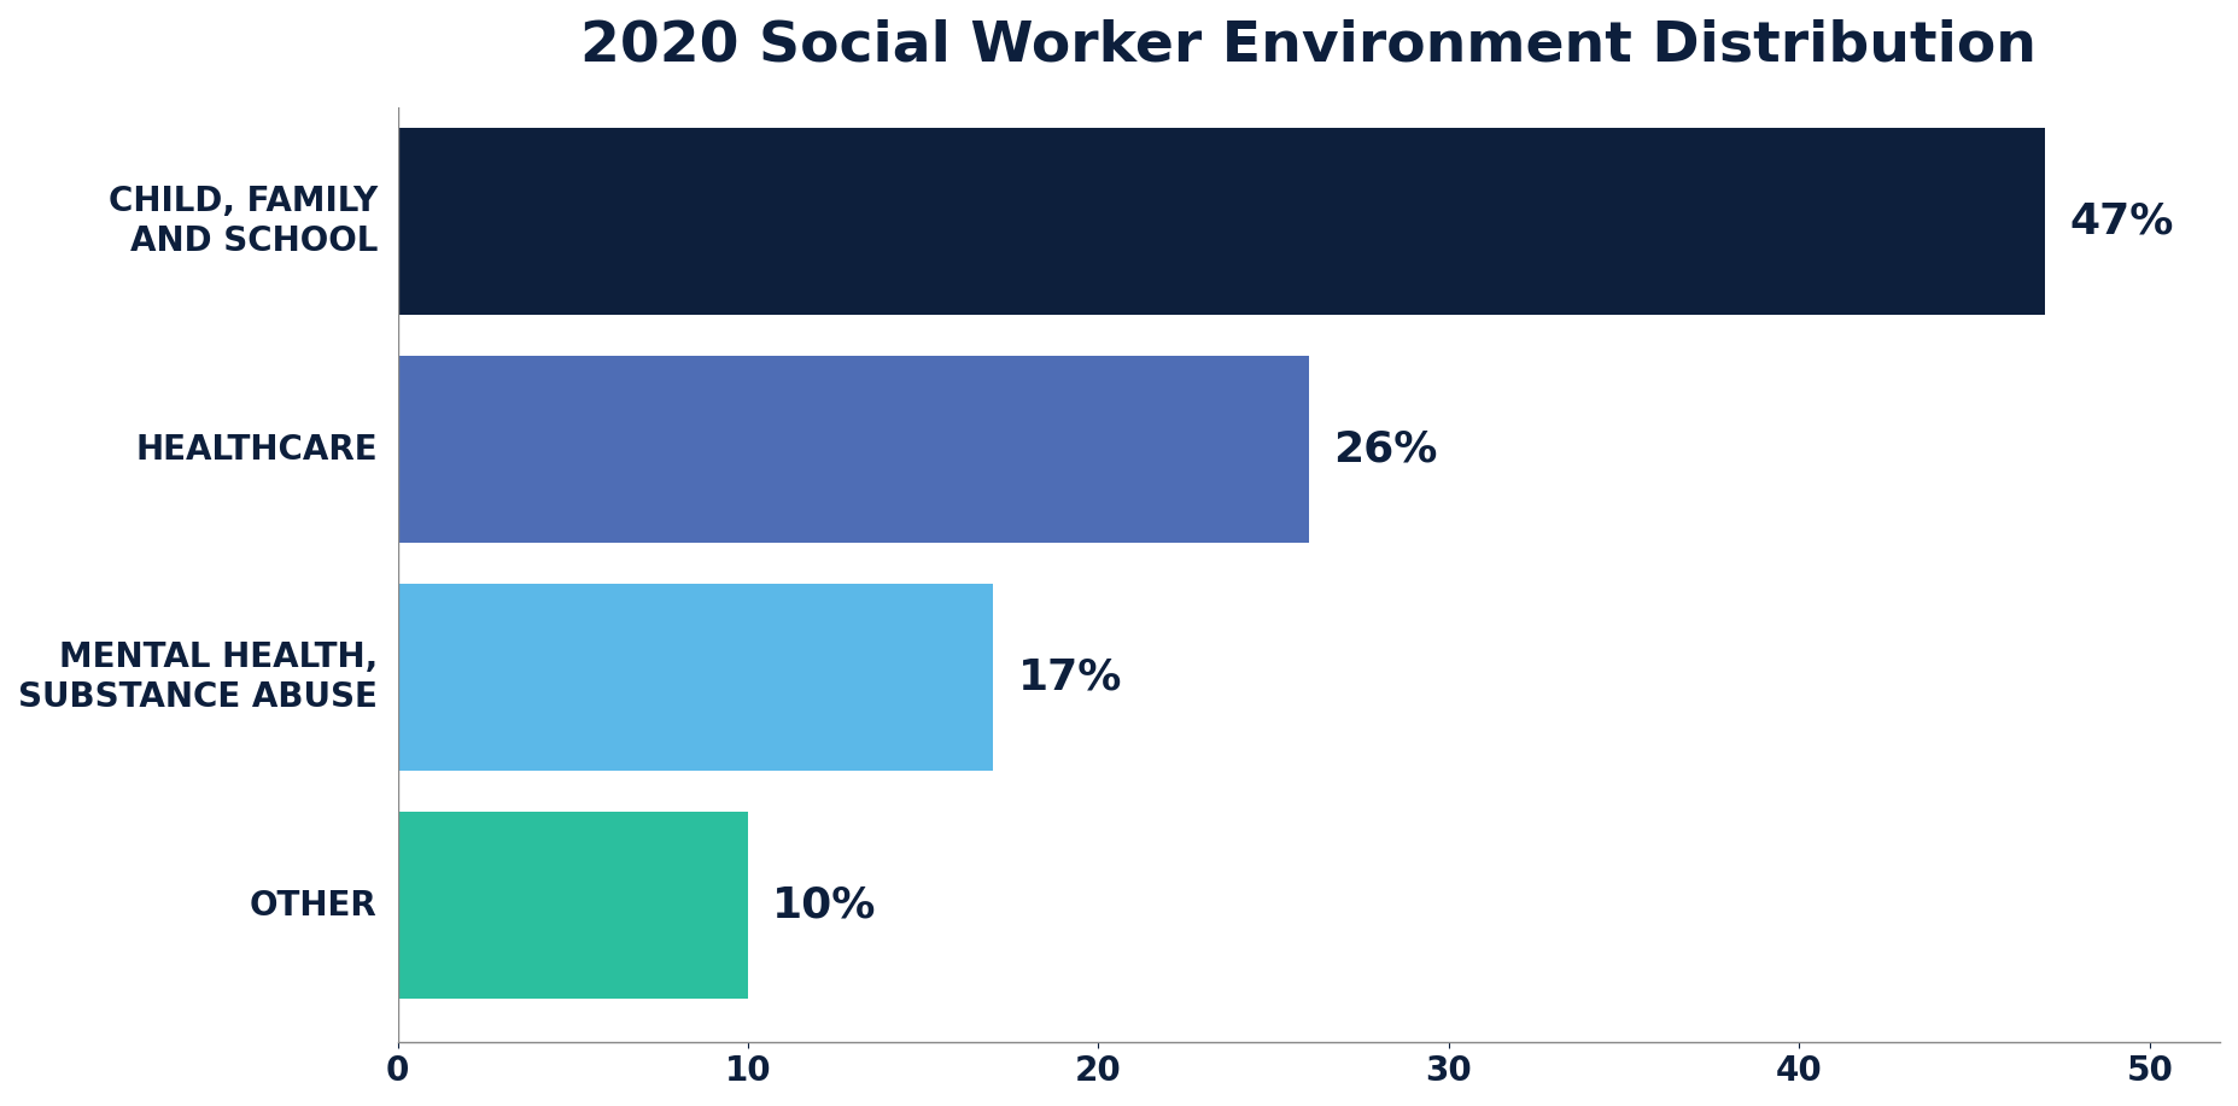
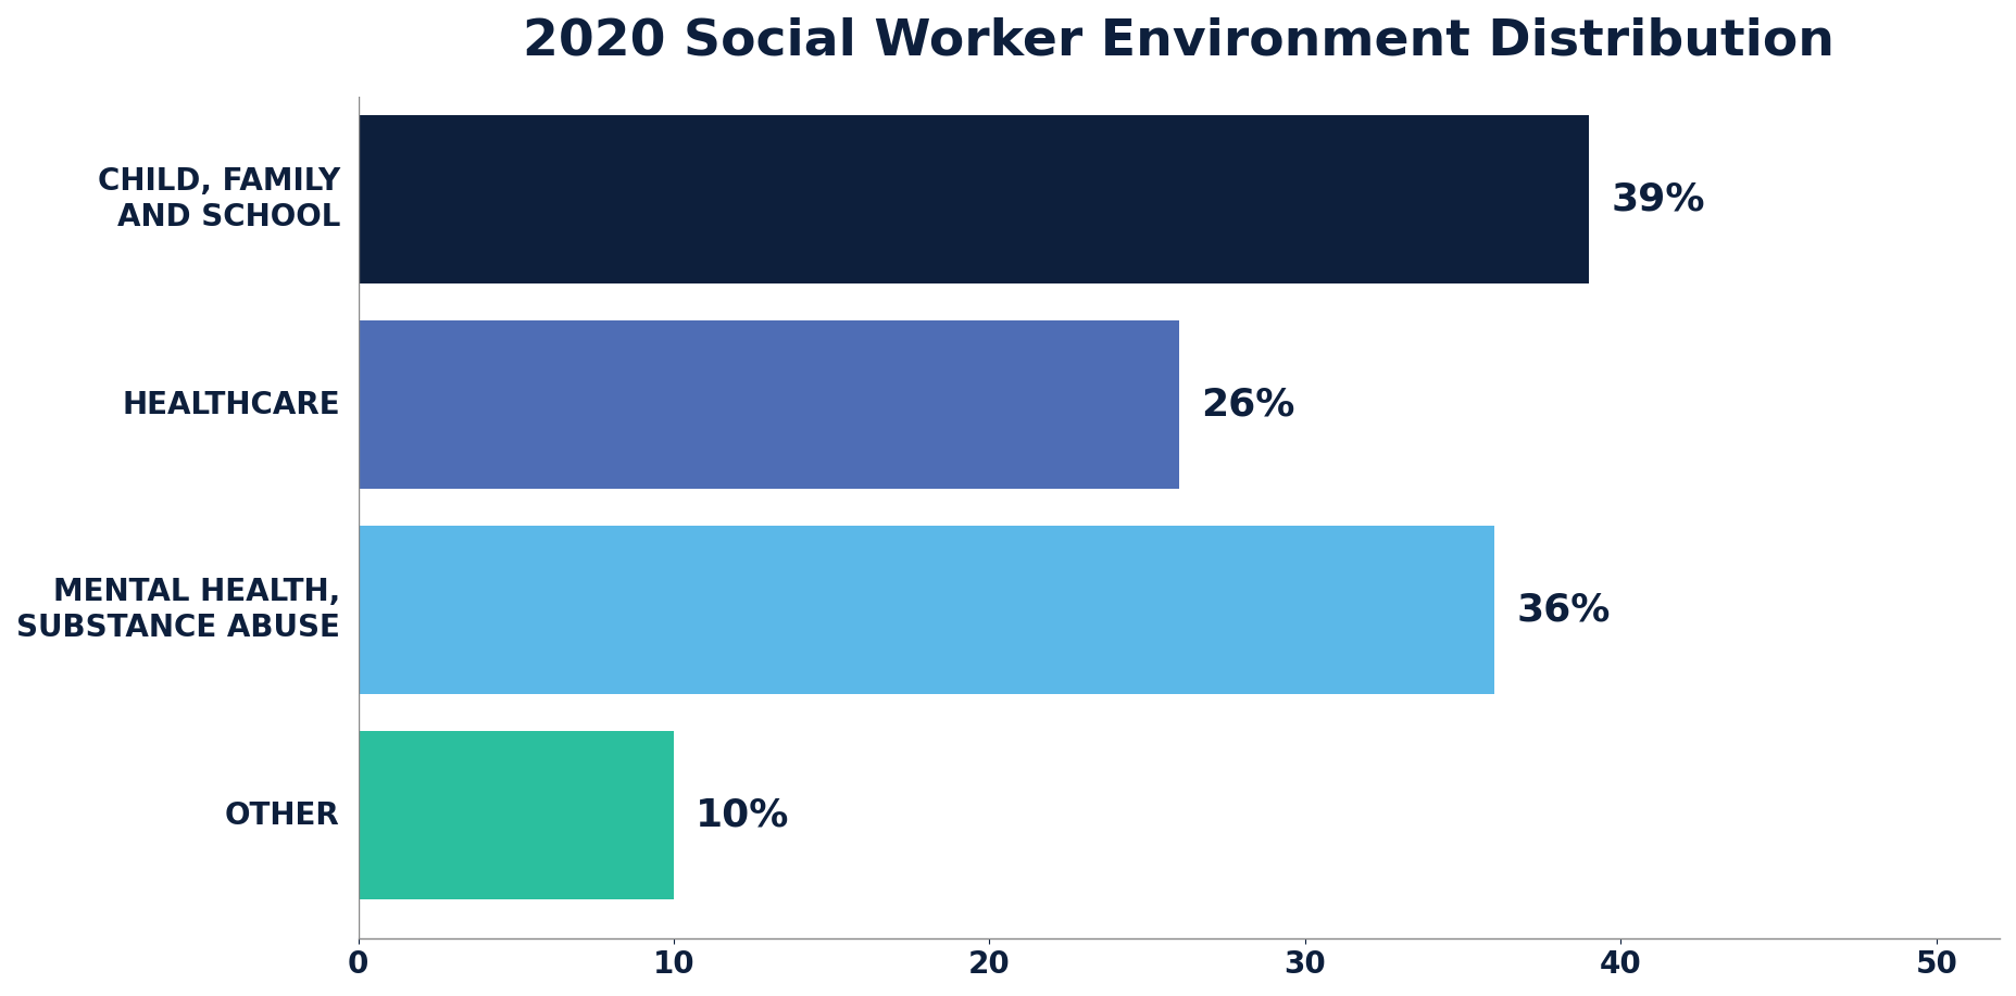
CHILD, FAMILY AND SCHOOL: 47% -> 39%
MENTAL HEALTH, SUBSTANCE ABUSE: 17% -> 36%
